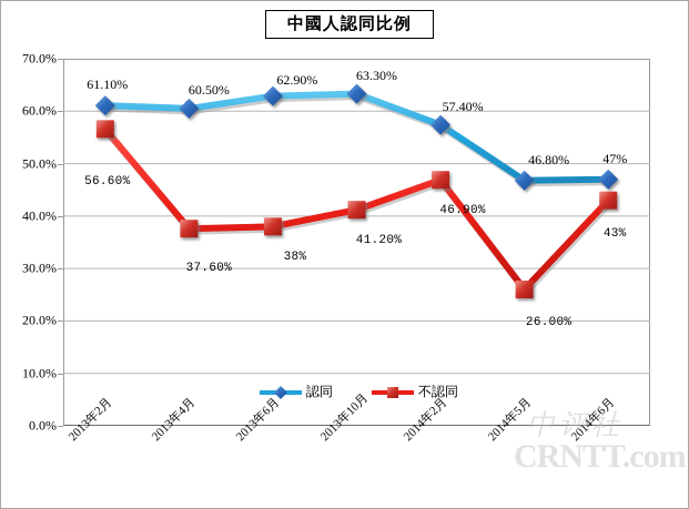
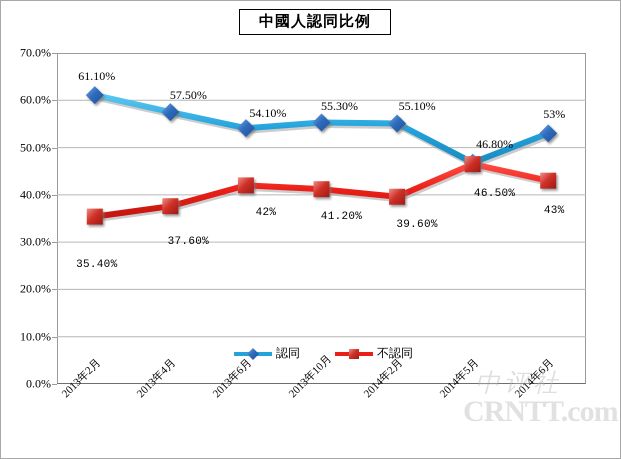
不認同/2013年2月: 56.60% -> 35.40%
認同/2013年4月: 60.50% -> 57.50%
認同/2013年6月: 62.90% -> 54.10%
不認同/2013年6月: 38% -> 42%
認同/2013年10月: 63.30% -> 55.30%
認同/2014年2月: 57.40% -> 55.10%
不認同/2014年2月: 46.90% -> 39.60%
不認同/2014年5月: 26.00% -> 46.50%
認同/2014年6月: 47% -> 53%
